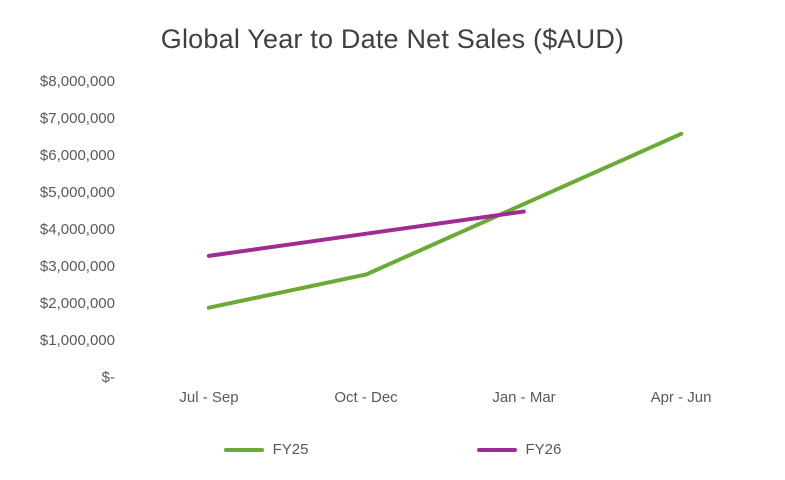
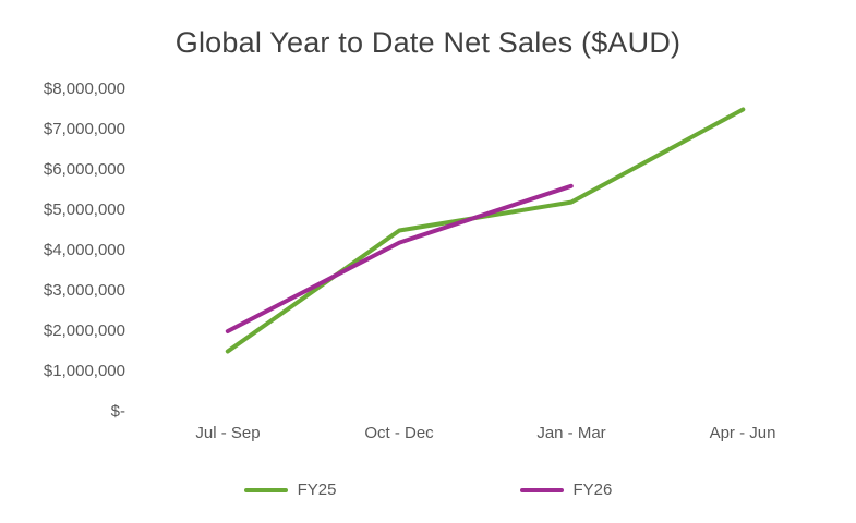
FY25/Jul - Sep: $1900000 -> $1500000
FY26/Jul - Sep: $3300000 -> $2000000
FY25/Oct - Dec: $2800000 -> $4500000
FY26/Oct - Dec: $3900000 -> $4200000
FY25/Jan - Mar: $4700000 -> $5200000
FY26/Jan - Mar: $4500000 -> $5600000
FY25/Apr - Jun: $6600000 -> $7500000
